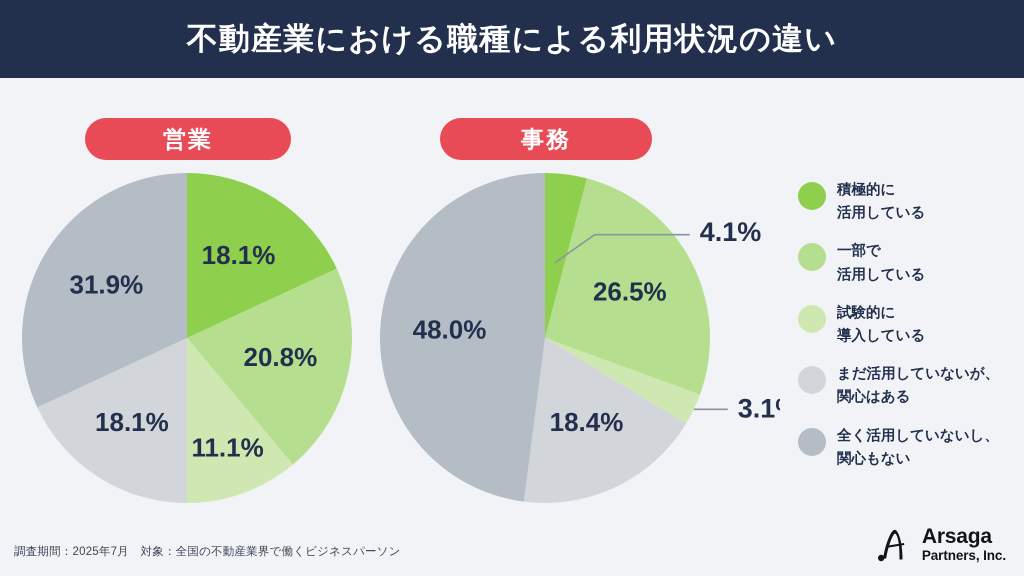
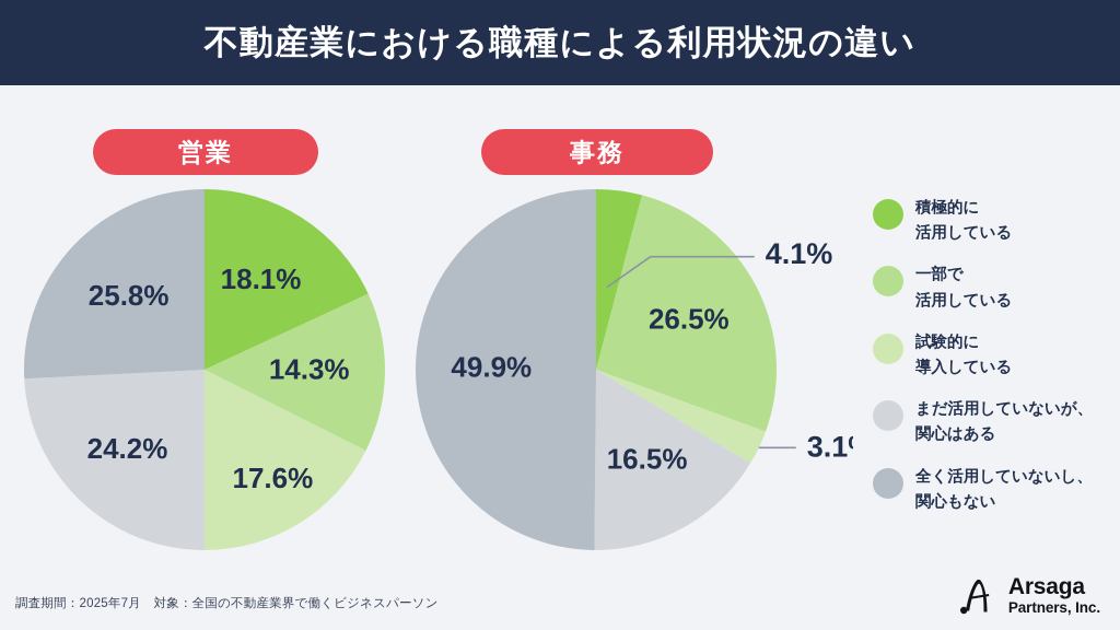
営業/一部で活用している: 20.8% -> 14.3%
営業/試験的に導入している: 11.1% -> 17.6%
営業/まだ活用していないが、関心はある: 18.1% -> 24.2%
営業/全く活用していないし、関心もない: 31.9% -> 25.8%
事務/まだ活用していないが、関心はある: 18.4% -> 16.5%
事務/全く活用していないし、関心もない: 48.0% -> 49.9%
